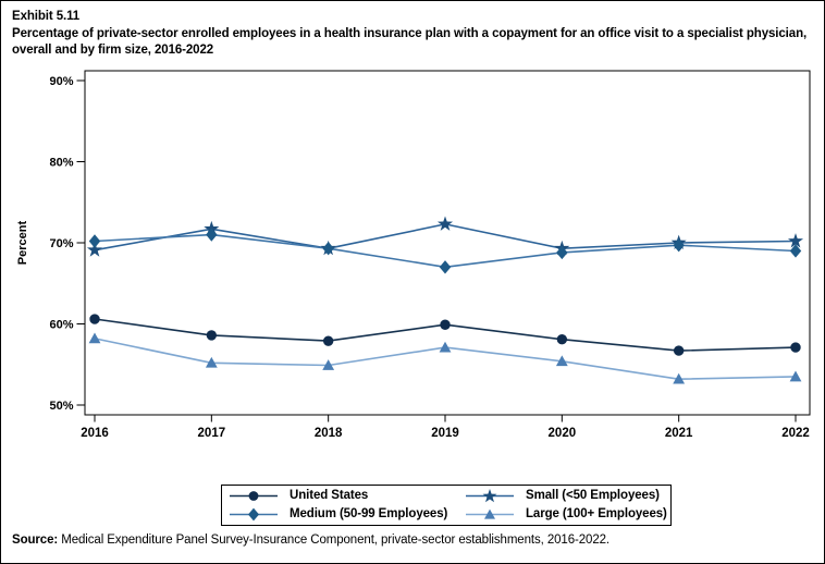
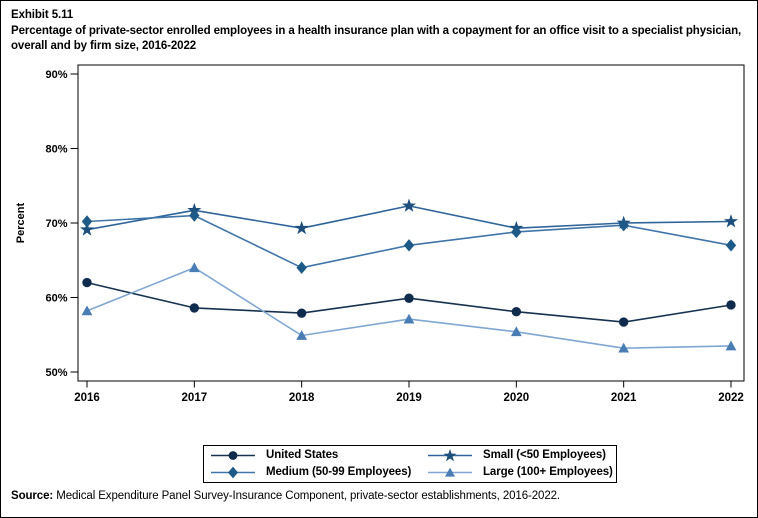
United States/2016: 61% -> 62%
Large (100+ Employees)/2017: 55% -> 64%
Medium (50-99 Employees)/2018: 69% -> 64%
United States/2022: 57% -> 59%
Medium (50-99 Employees)/2022: 69% -> 67%
